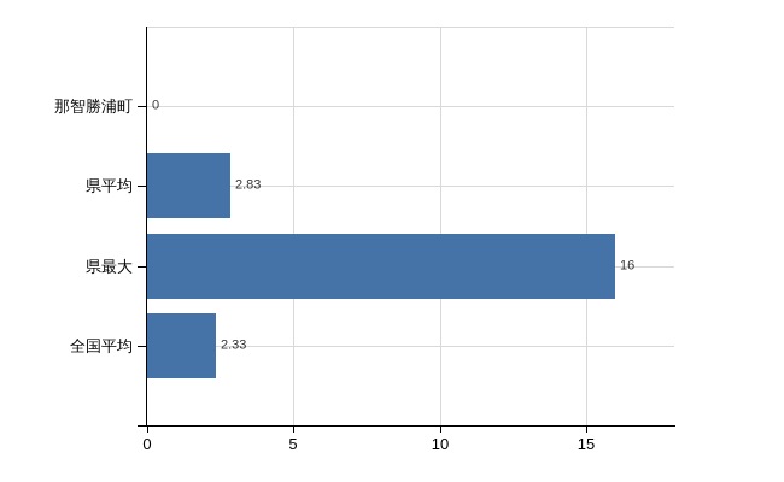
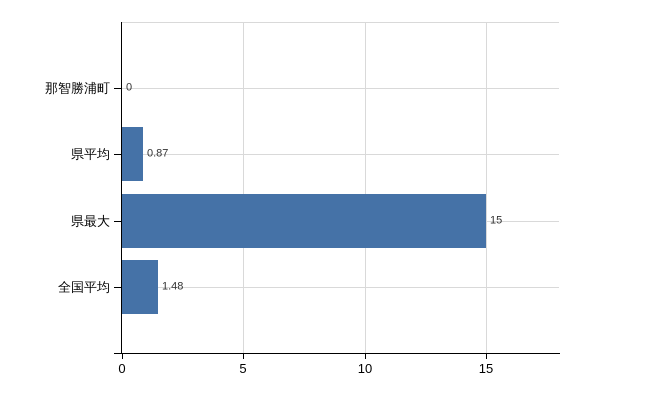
県平均: 2.83 -> 0.87
県最大: 16 -> 15
全国平均: 2.33 -> 1.48
